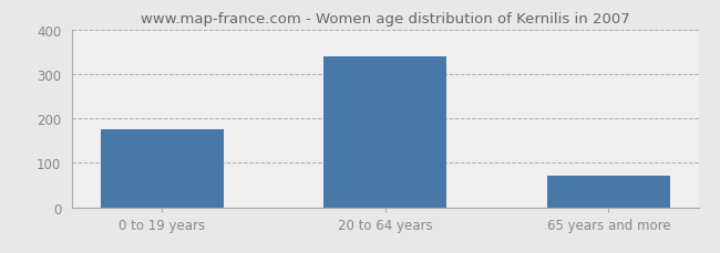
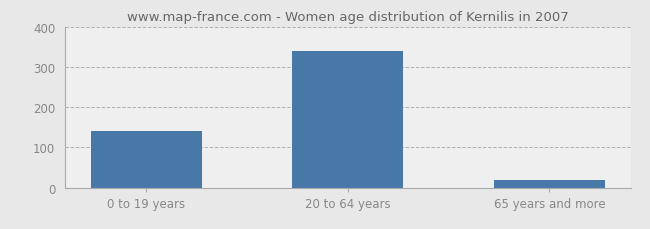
0 to 19 years: 175 -> 140
65 years and more: 70 -> 20
